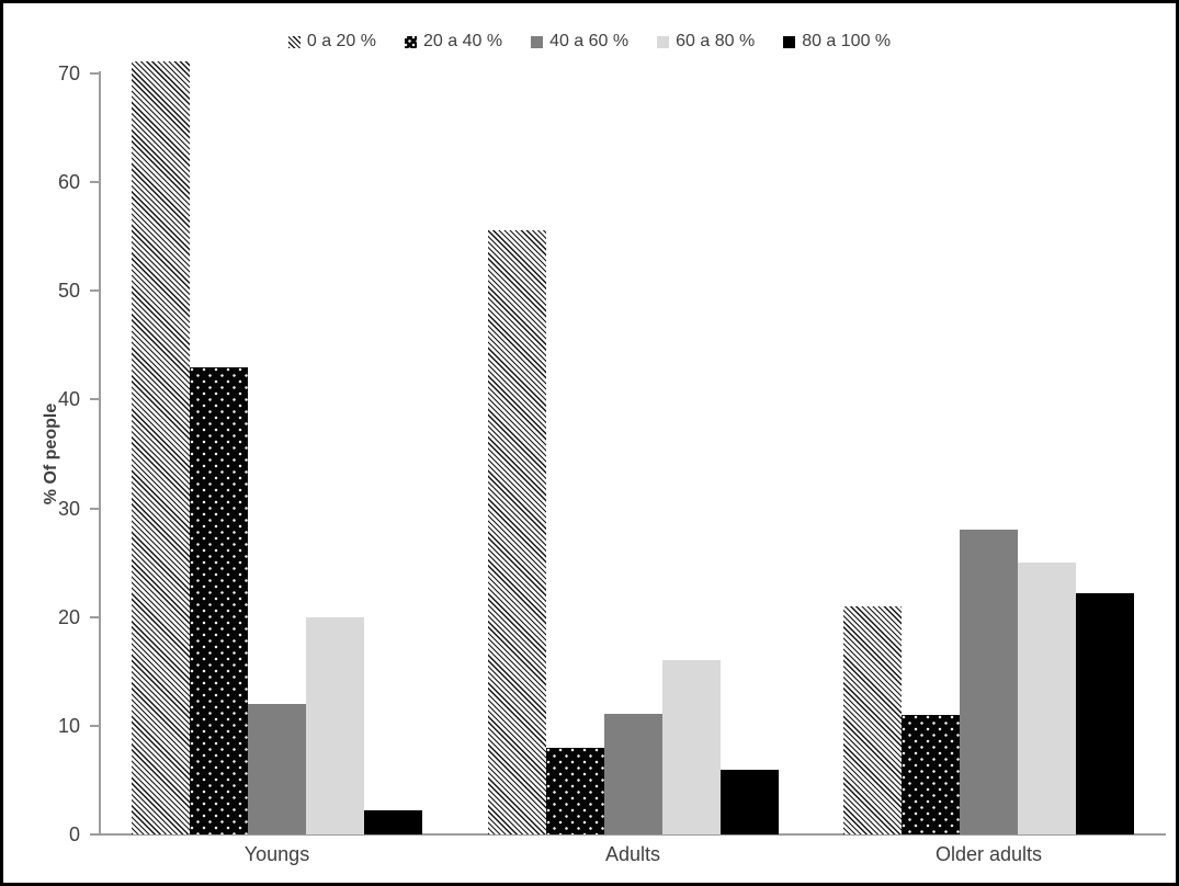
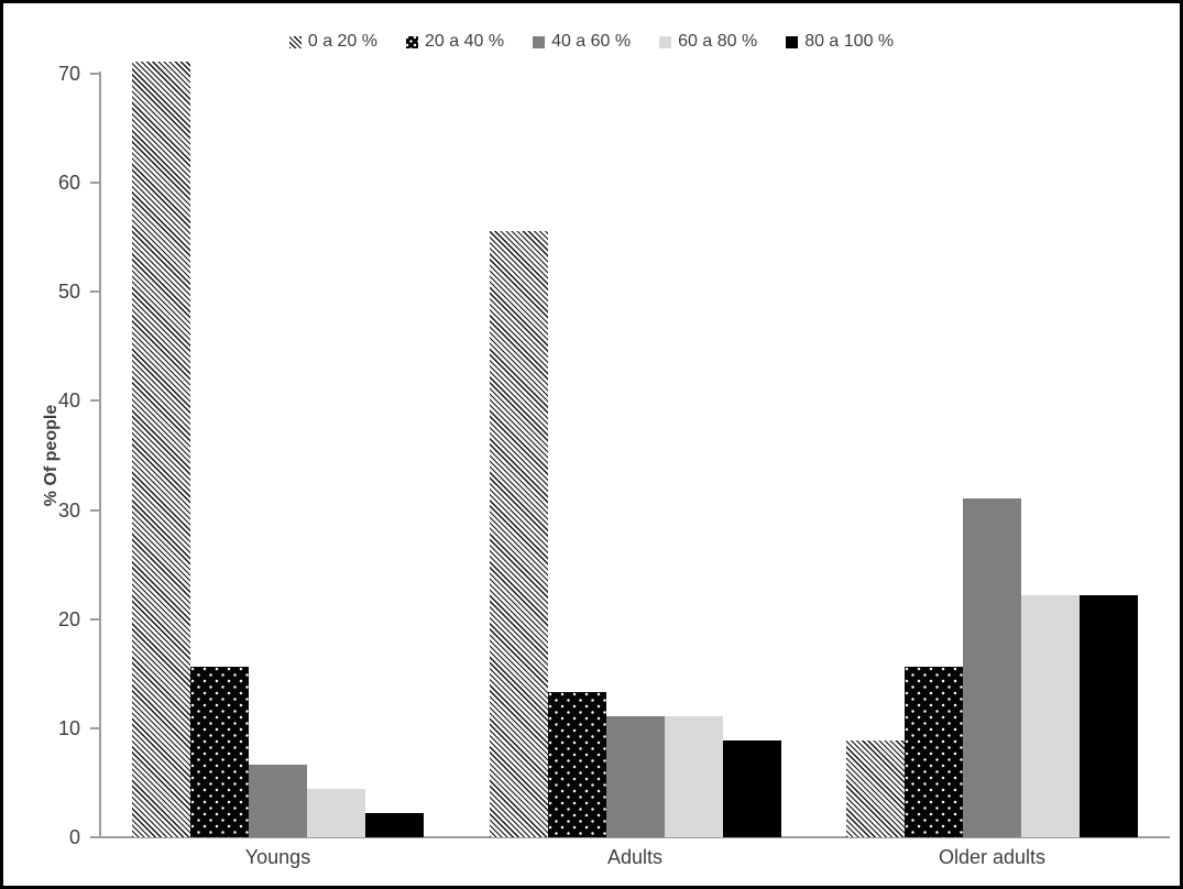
20 a 40 %/Youngs: 43 -> 16
40 a 60 %/Youngs: 12 -> 7
60 a 80 %/Youngs: 20 -> 4
20 a 40 %/Adults: 8 -> 13
60 a 80 %/Adults: 16 -> 11
80 a 100 %/Adults: 6 -> 9
0 a 20 %/Older adults: 21 -> 9
20 a 40 %/Older adults: 11 -> 16
40 a 60 %/Older adults: 28 -> 31
60 a 80 %/Older adults: 25 -> 22
